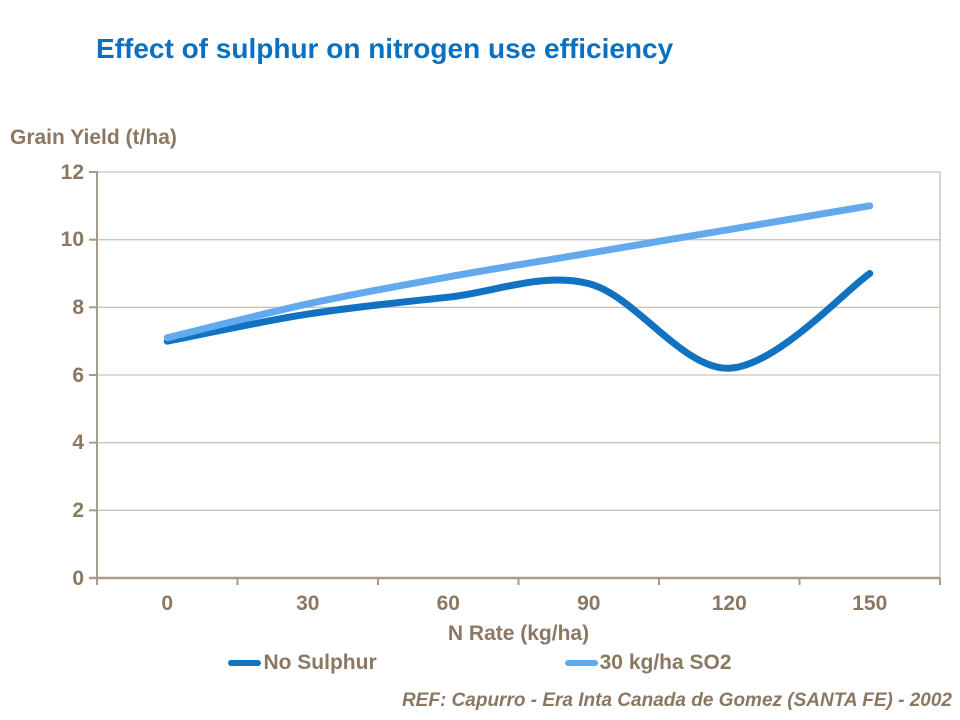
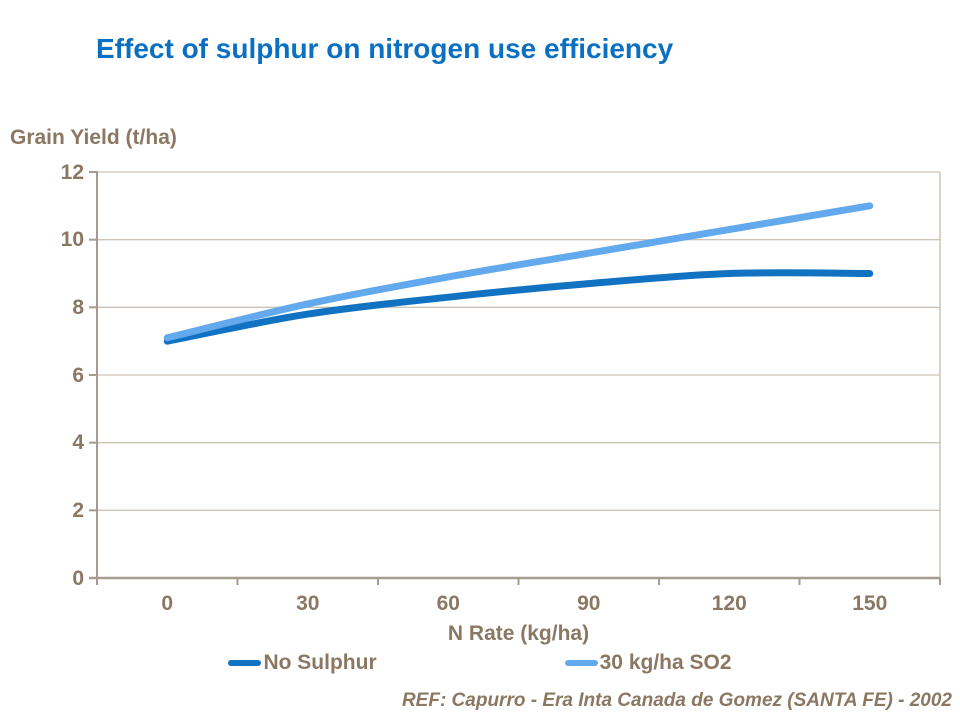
No Sulphur/120: 6.2 -> 9.0
